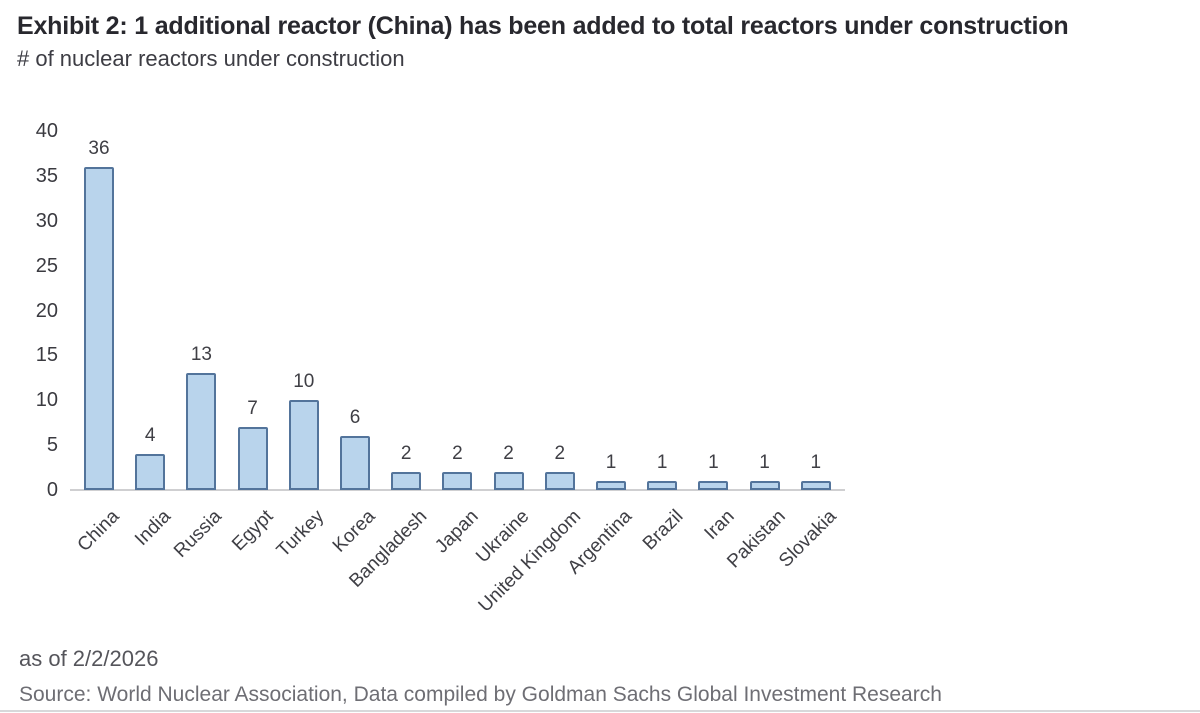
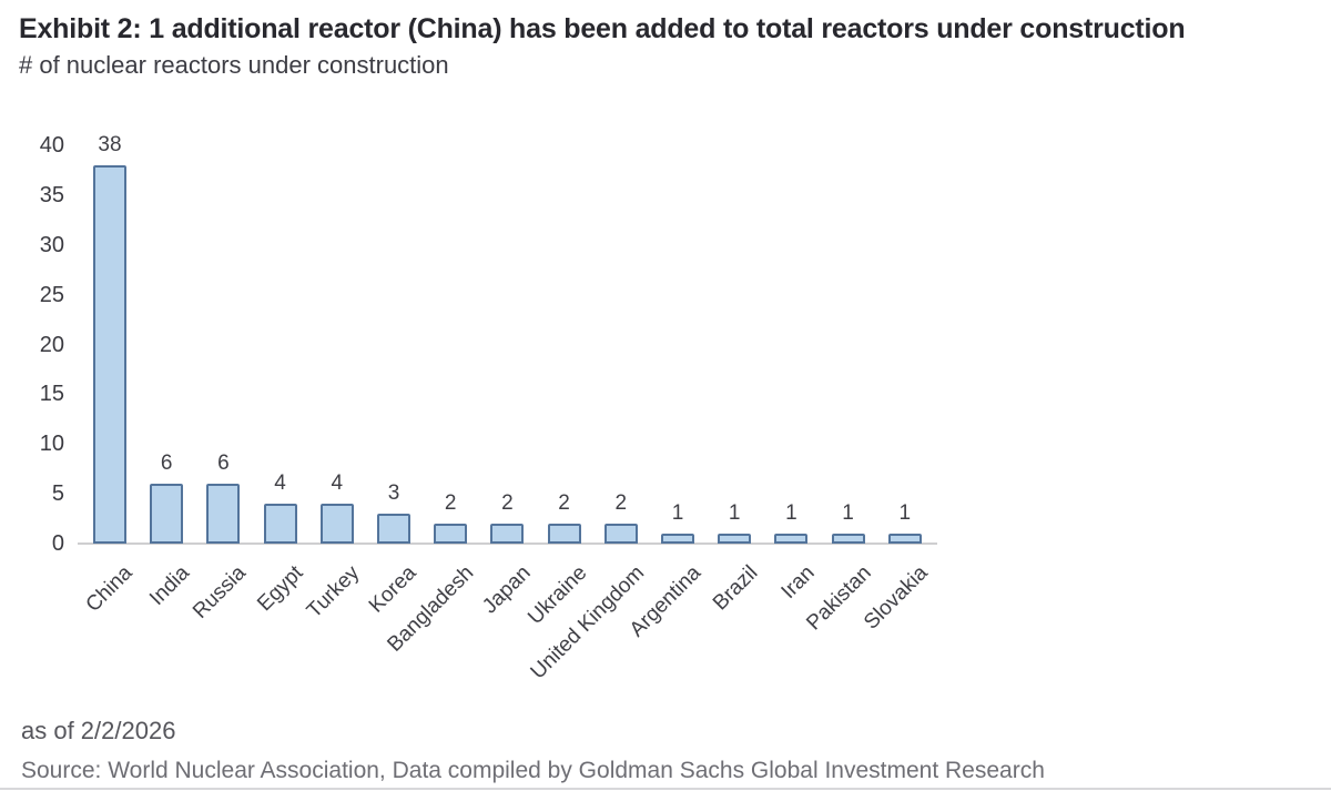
China: 36 -> 38
India: 4 -> 6
Russia: 13 -> 6
Egypt: 7 -> 4
Turkey: 10 -> 4
Korea: 6 -> 3
